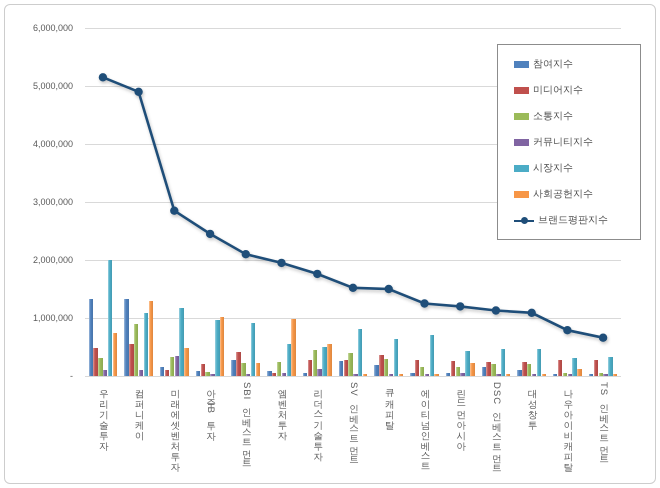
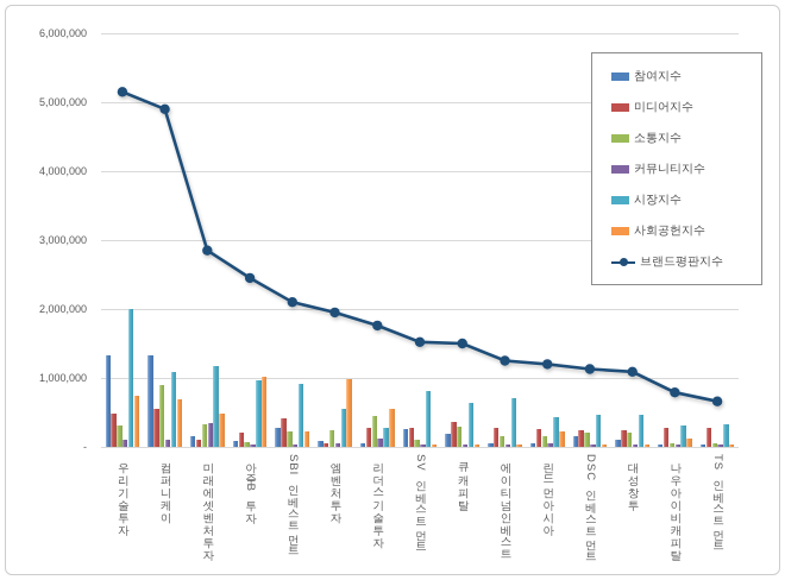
사회공헌지수/컴퍼니케이: 1300000 -> 700000
시장지수/리더스기술투자: 500000 -> 300000
소통지수/SV인베스트먼트: 400000 -> 100000
